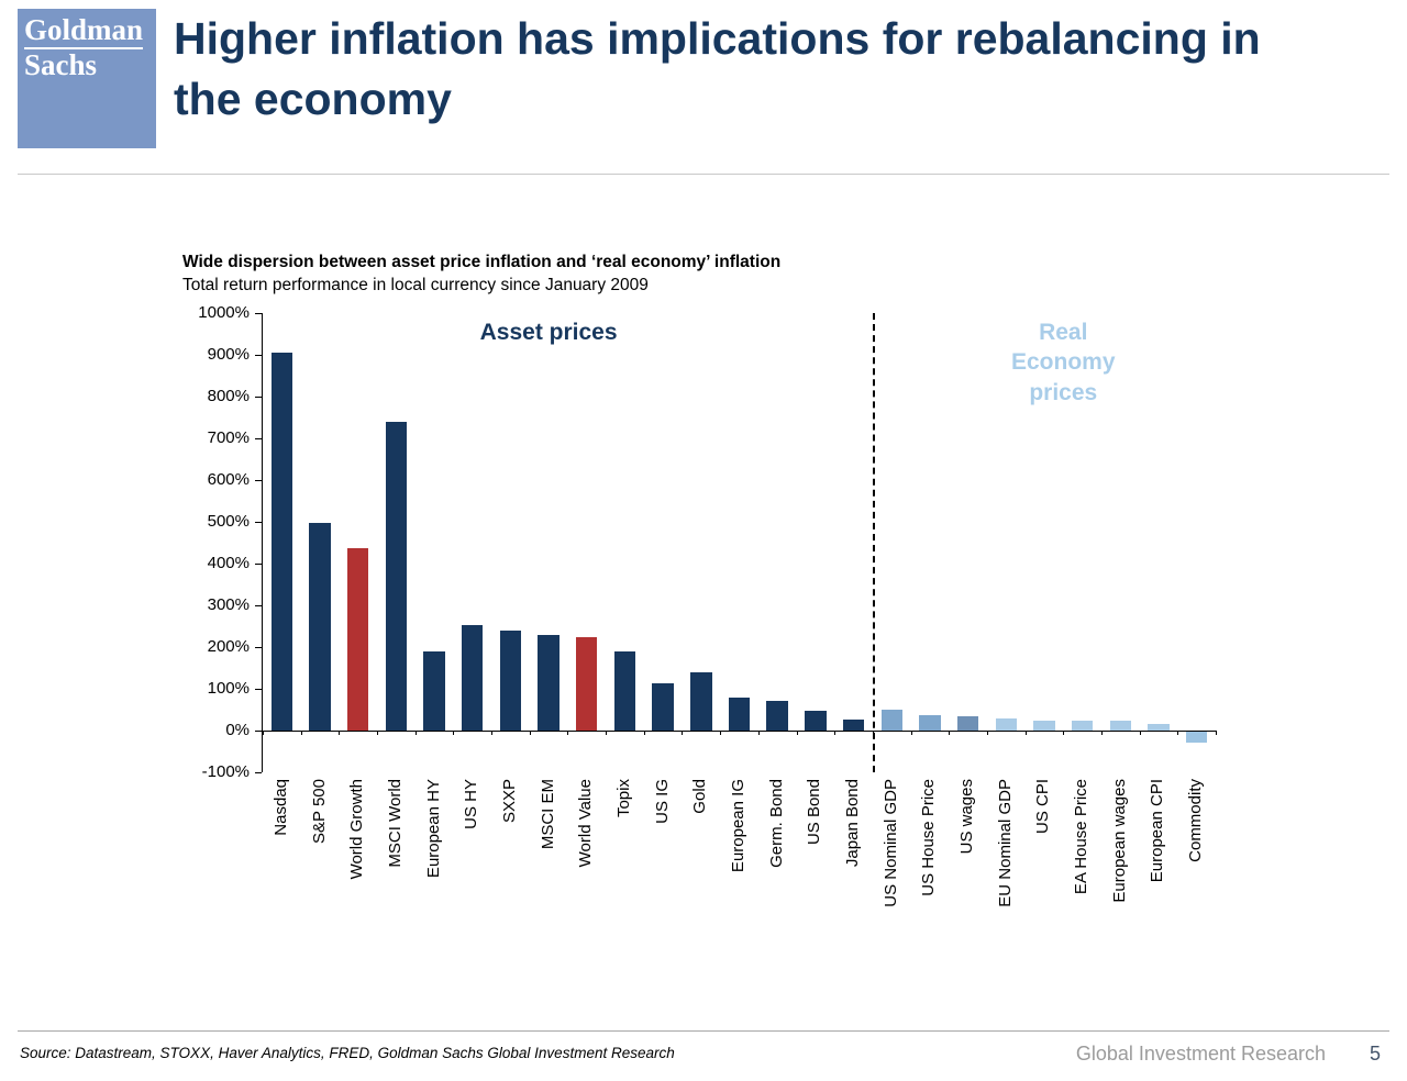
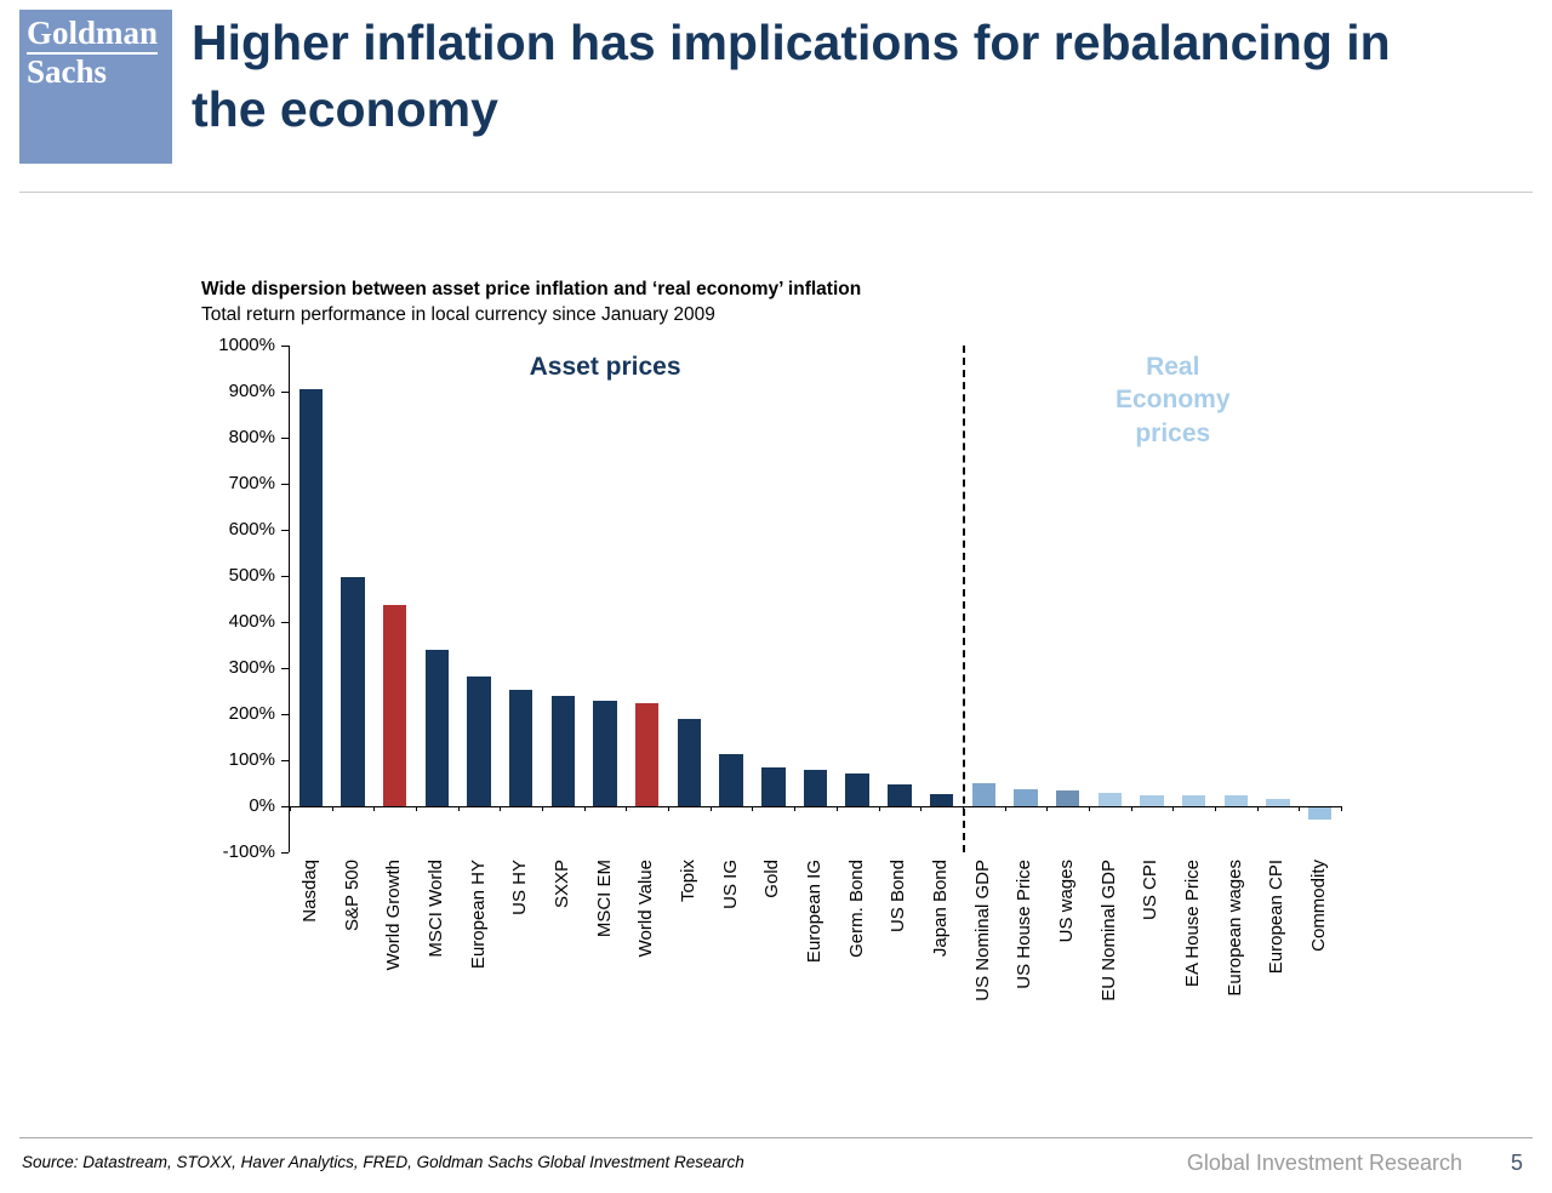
MSCI World: 740% -> 340%
European HY: 190% -> 280%
Gold: 140% -> 80%
